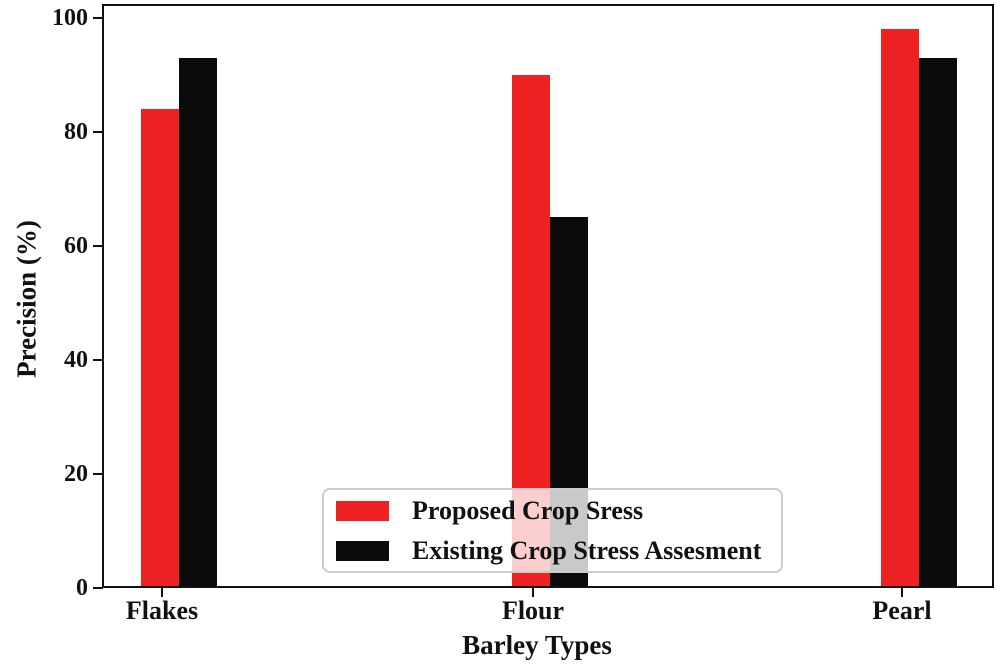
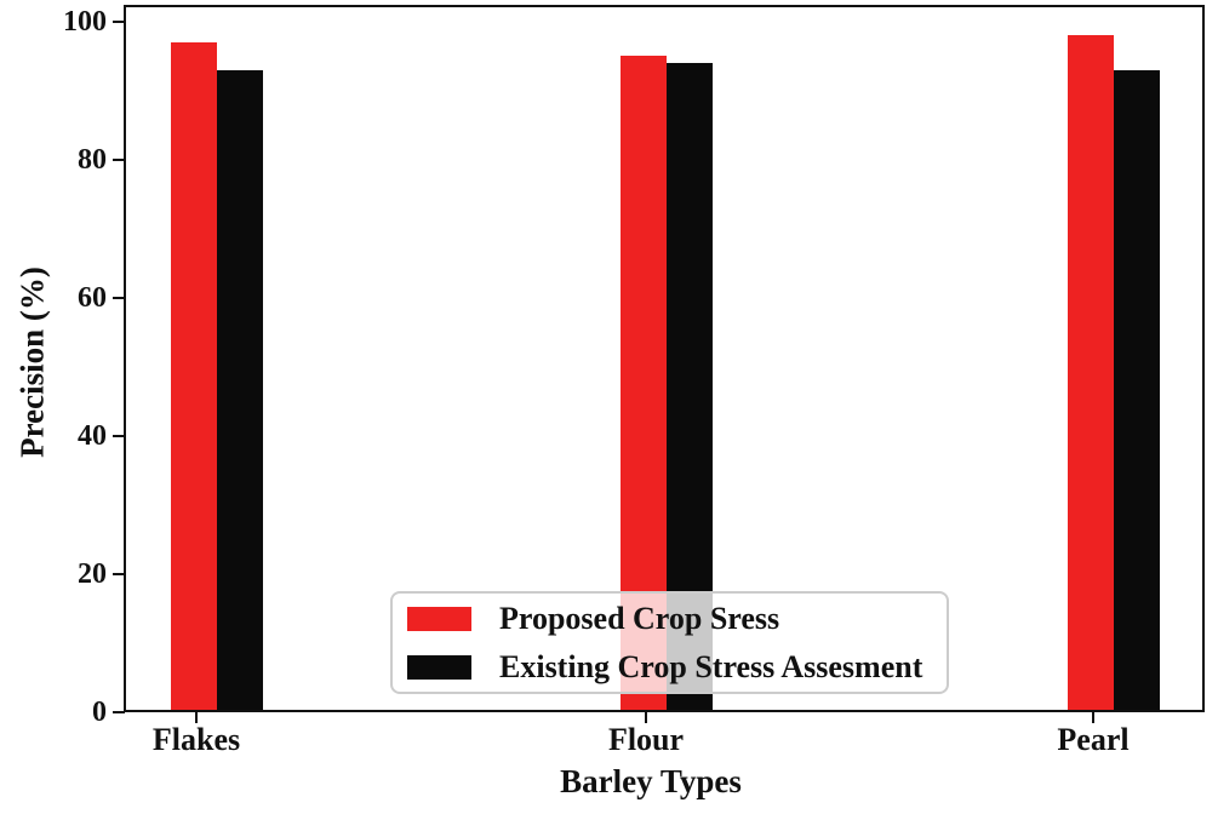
Proposed Crop Sress/Flakes: 84 -> 97
Proposed Crop Sress/Flour: 90 -> 95
Existing Crop Stress Assesment/Flour: 65 -> 94
